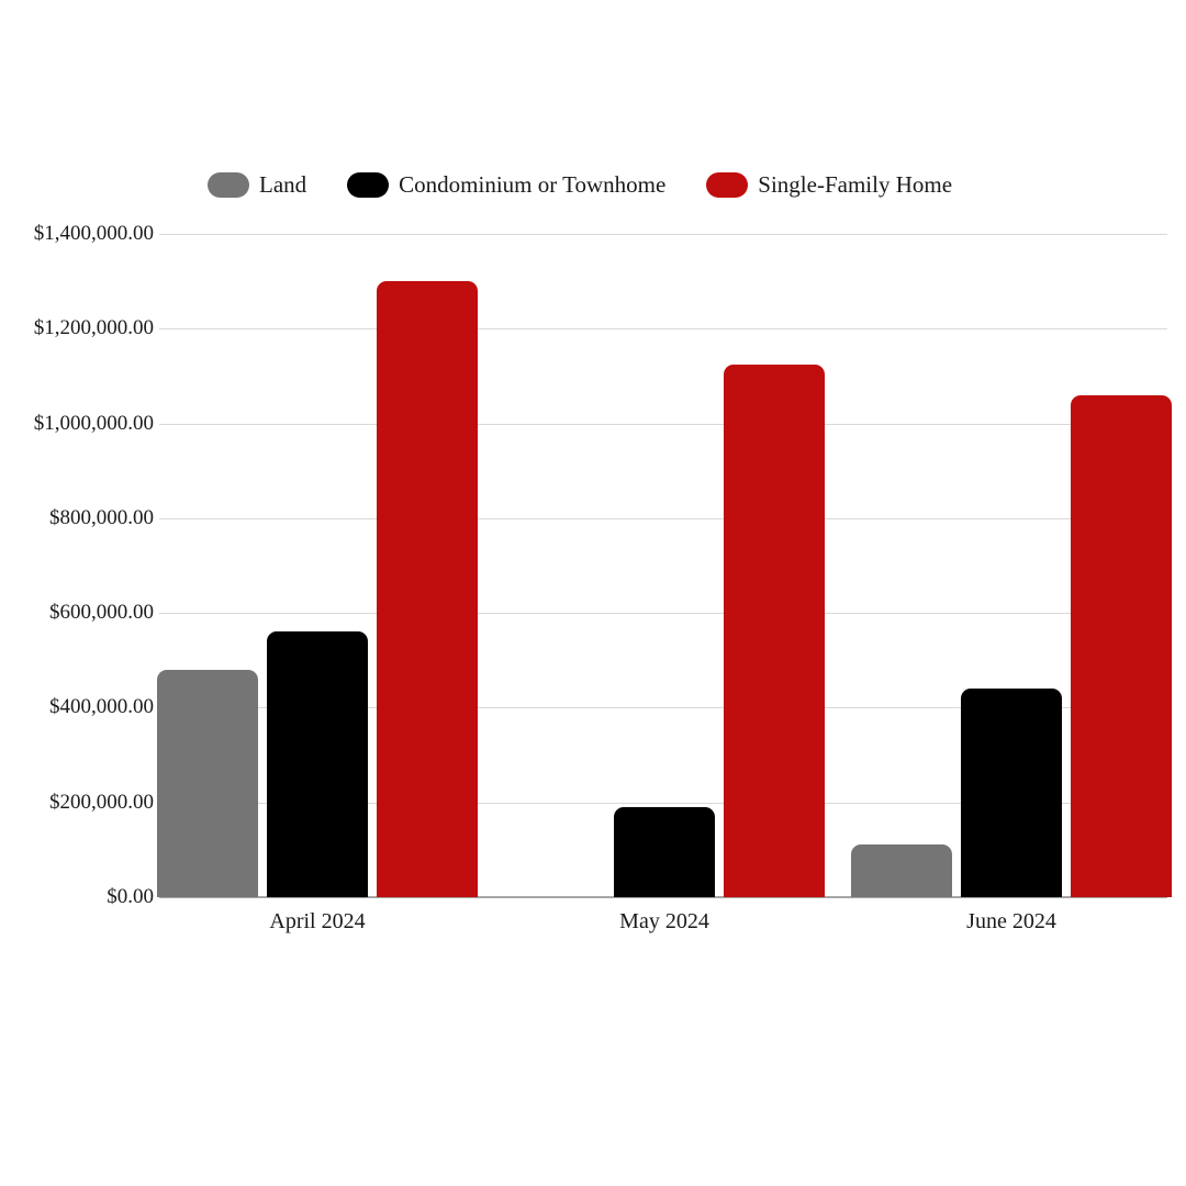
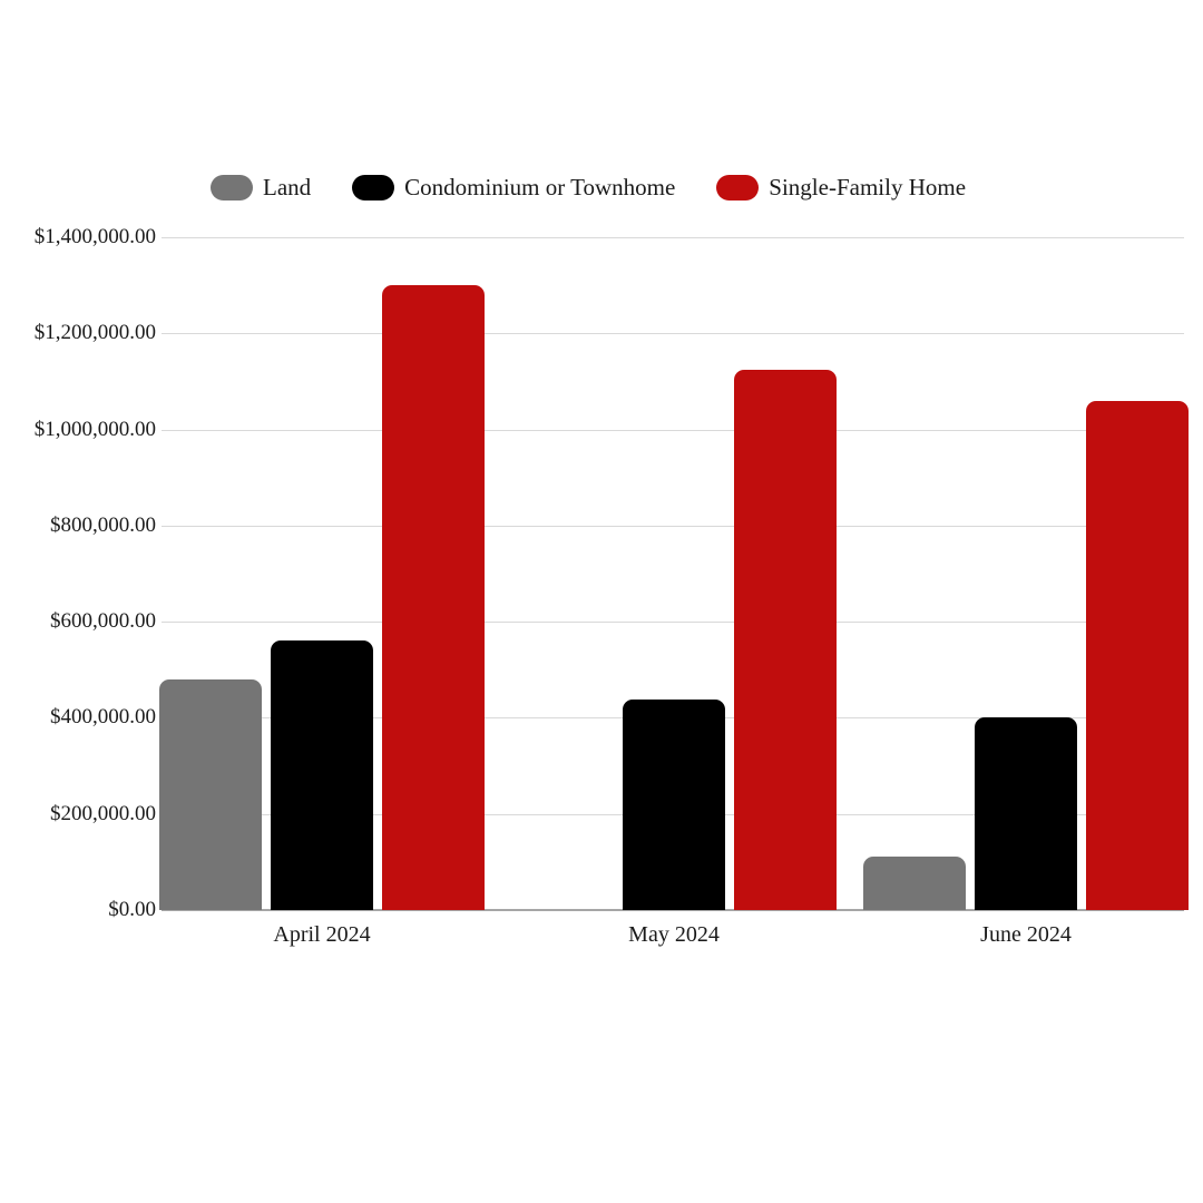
Condominium or Townhome/May 2024: $190000 -> $440000
Condominium or Townhome/June 2024: $440000 -> $400000
